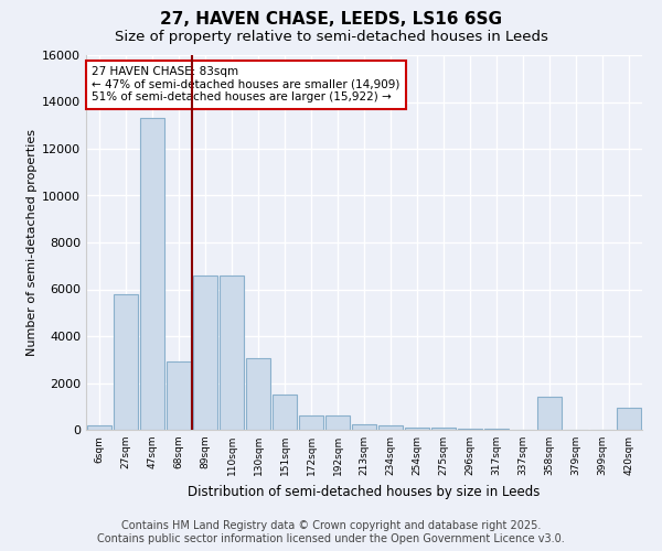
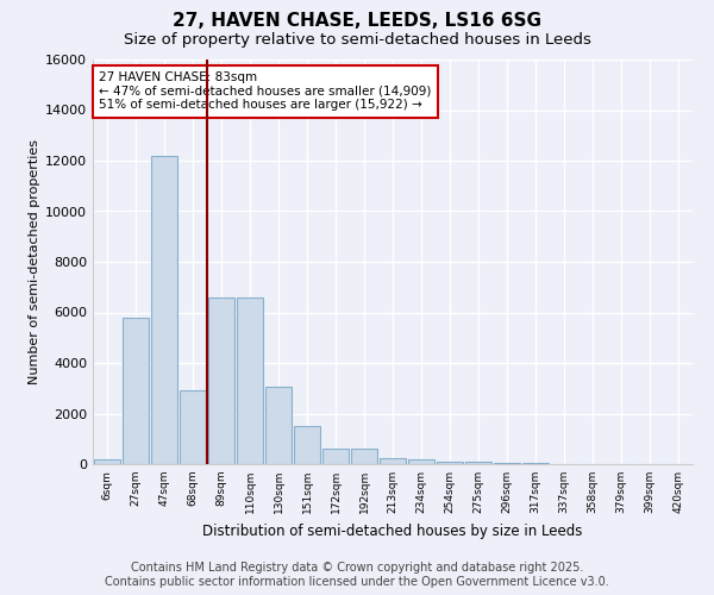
47sqm: 13300 -> 12200
358sqm: 1400 -> 10
420sqm: 950 -> 0
